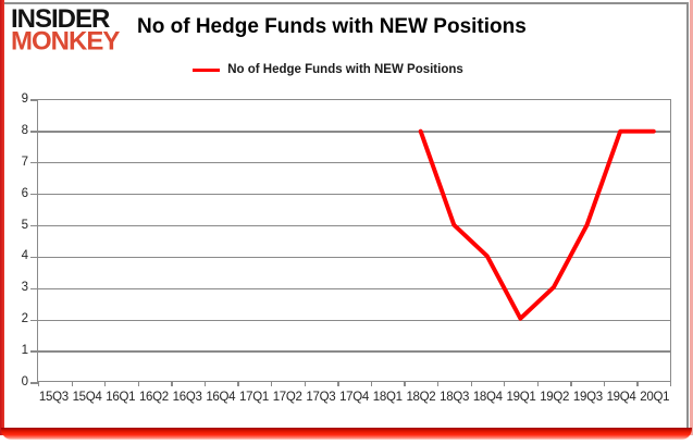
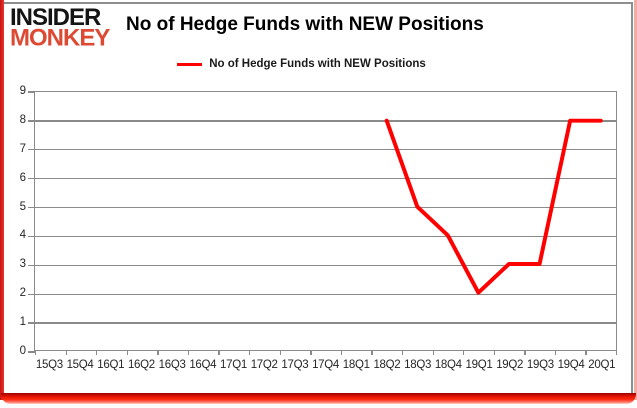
19Q3: 5 -> 3
